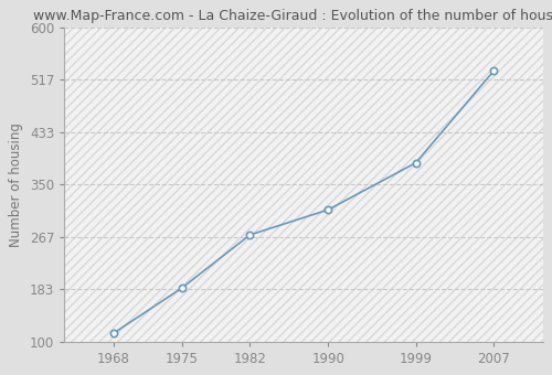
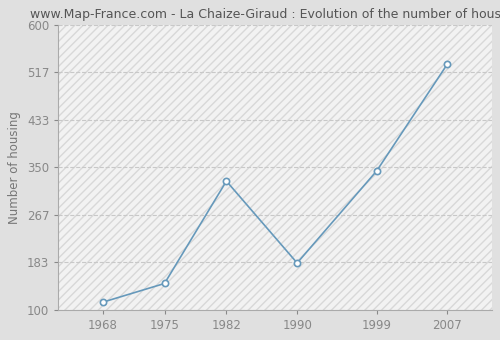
1975: 185 -> 146
1982: 270 -> 326
1990: 310 -> 182
1999: 385 -> 344
